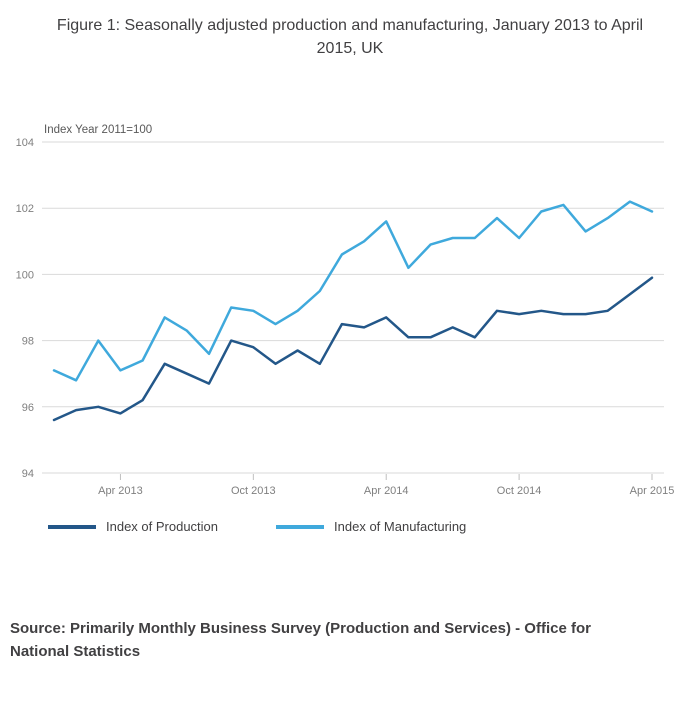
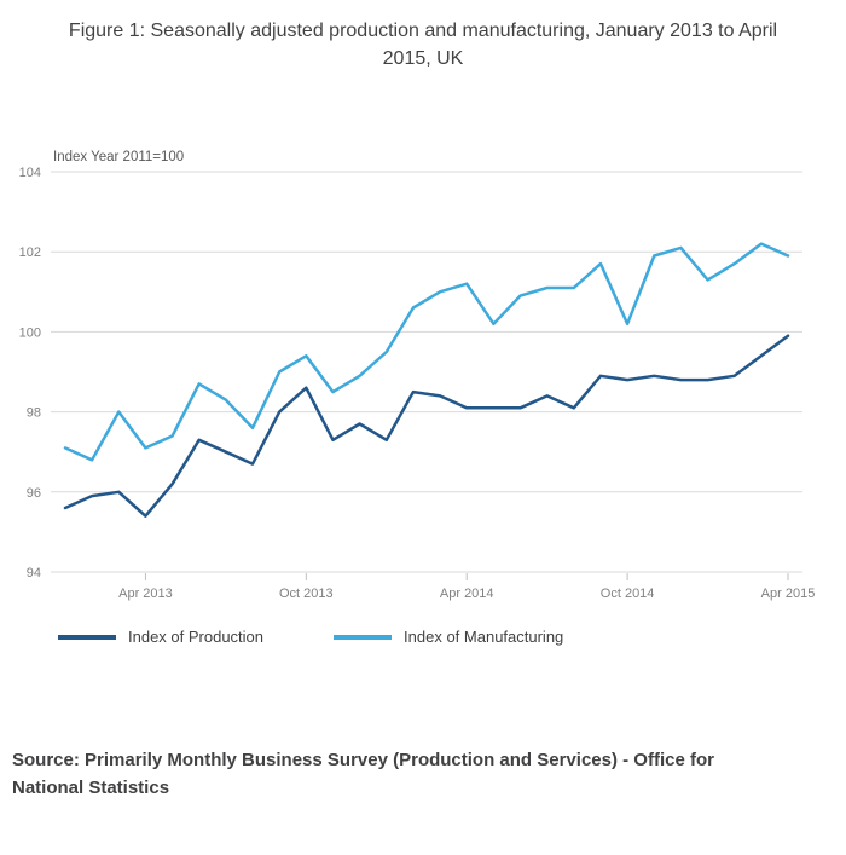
Index of Production/Apr 2013: 95.8 -> 95.4
Index of Production/Oct 2013: 97.8 -> 98.6
Index of Manufacturing/Oct 2013: 98.9 -> 99.4
Index of Production/Apr 2014: 98.7 -> 98.1
Index of Manufacturing/Apr 2014: 101.6 -> 101.2
Index of Manufacturing/Oct 2014: 101.1 -> 100.2
